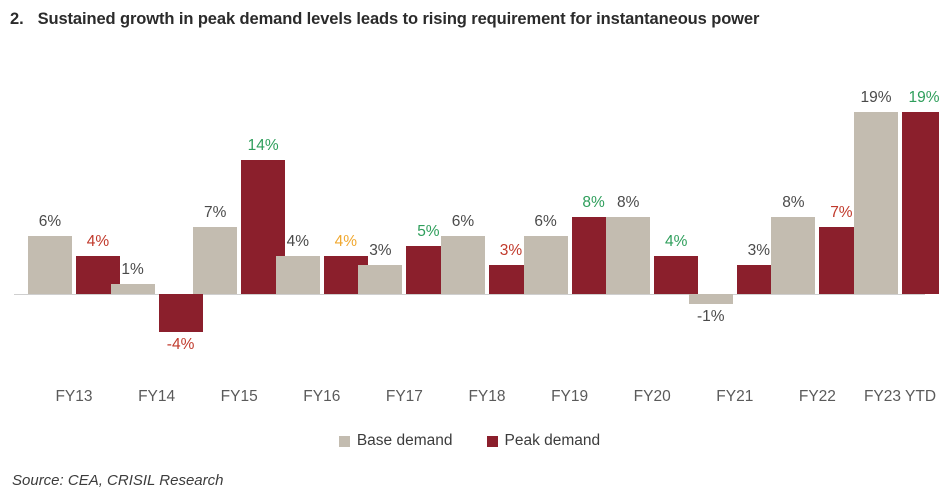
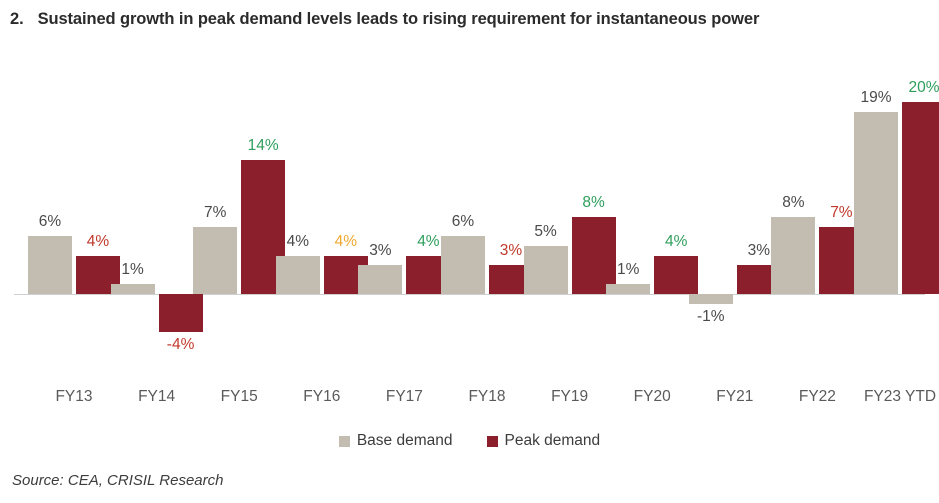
Peak demand/FY17: 5% -> 4%
Base demand/FY19: 6% -> 5%
Base demand/FY20: 8% -> 1%
Peak demand/FY23 YTD: 19% -> 20%
